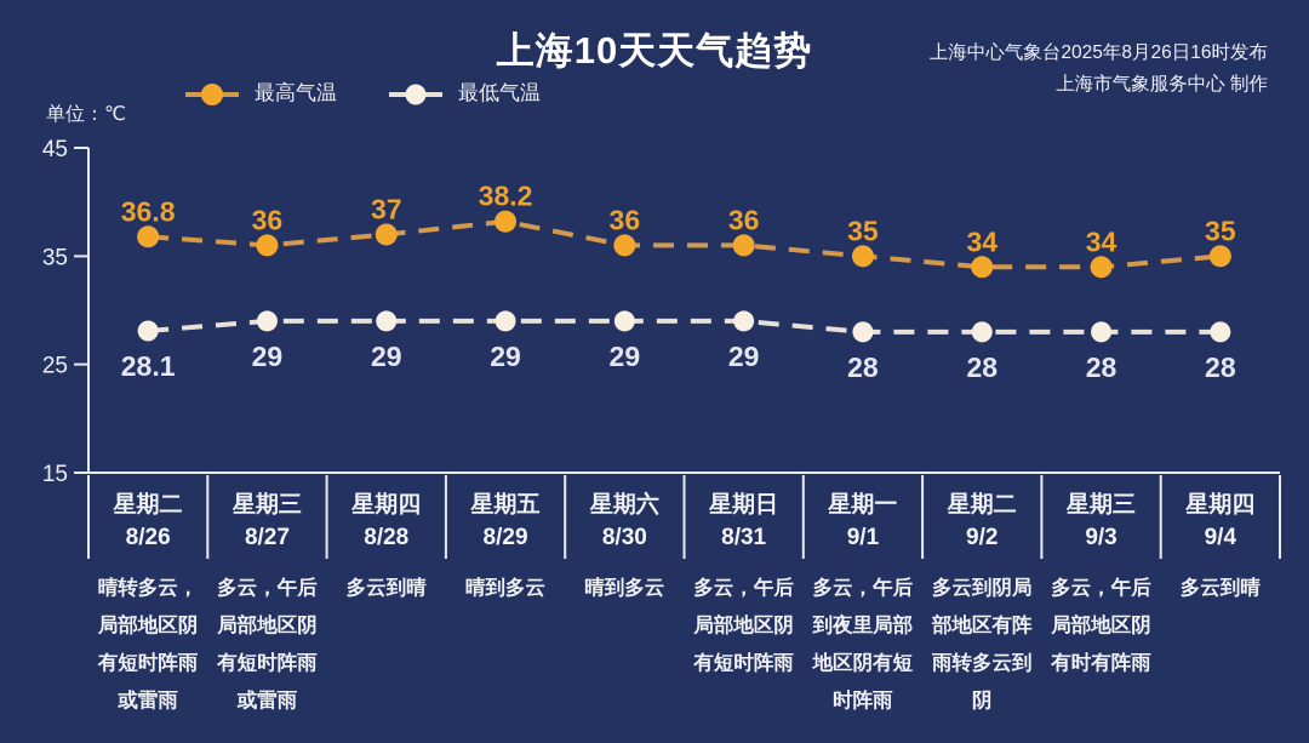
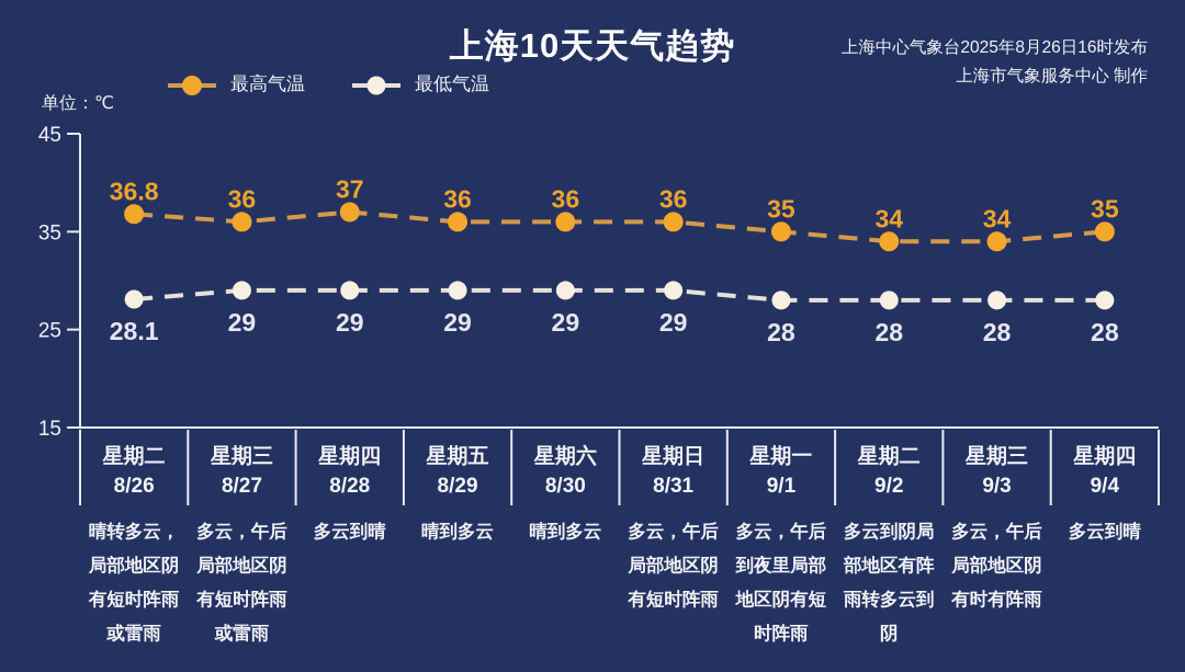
最高气温/8/29: 38.2 -> 36
